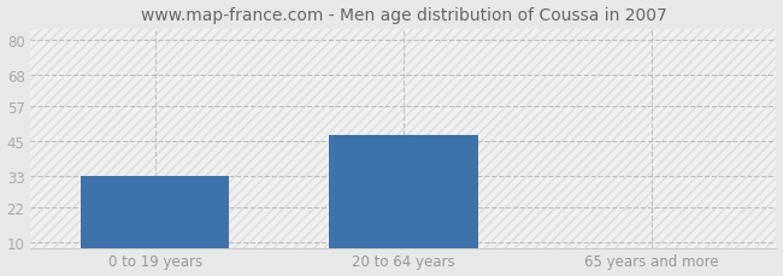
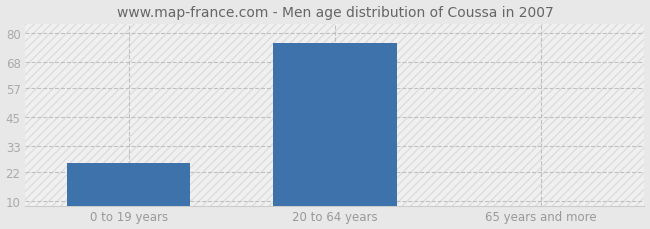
0 to 19 years: 33 -> 26
20 to 64 years: 47 -> 76
